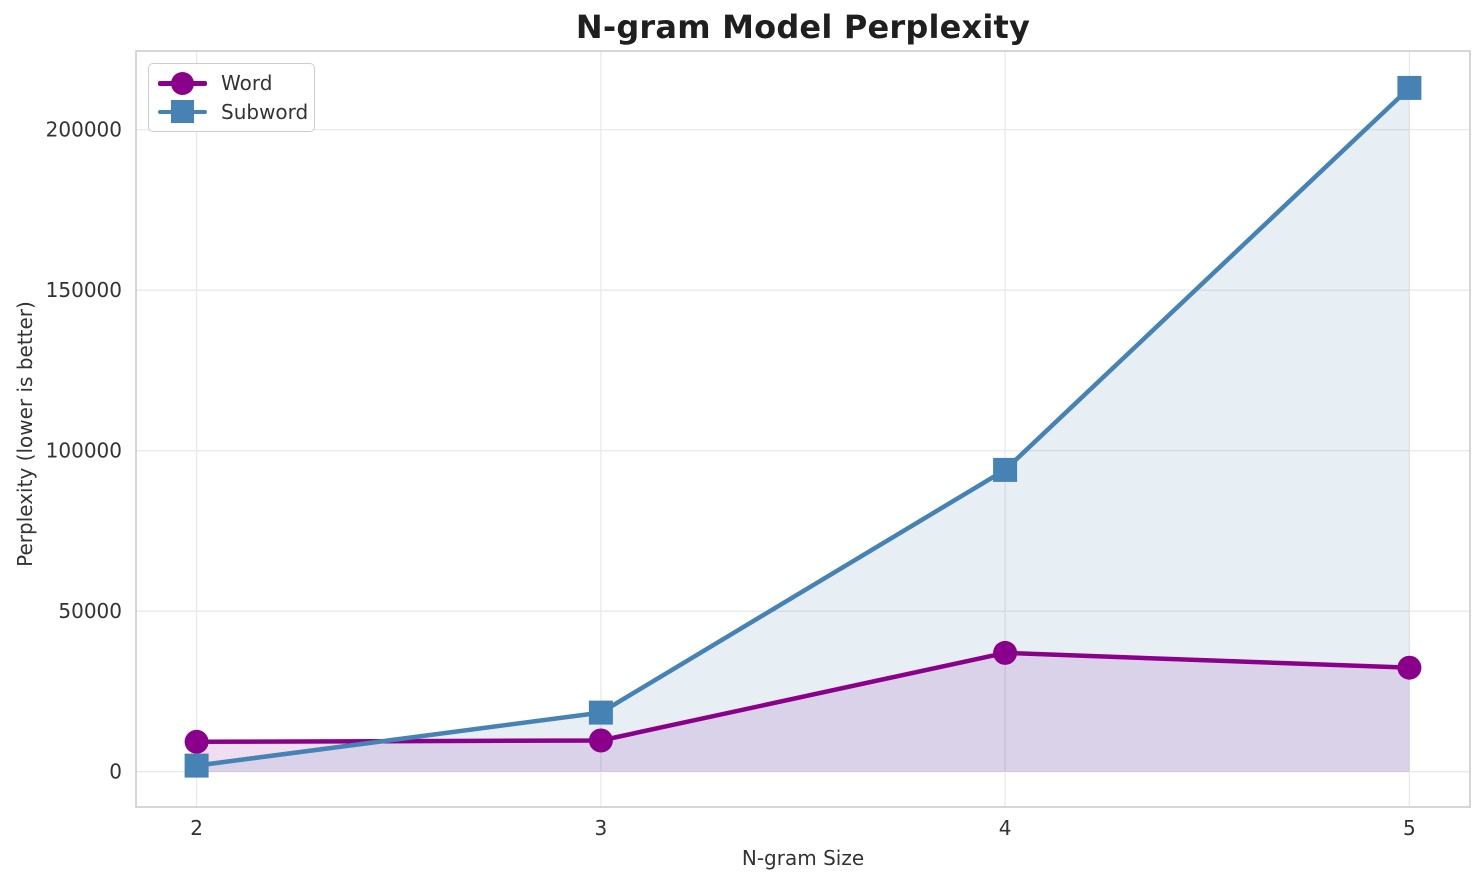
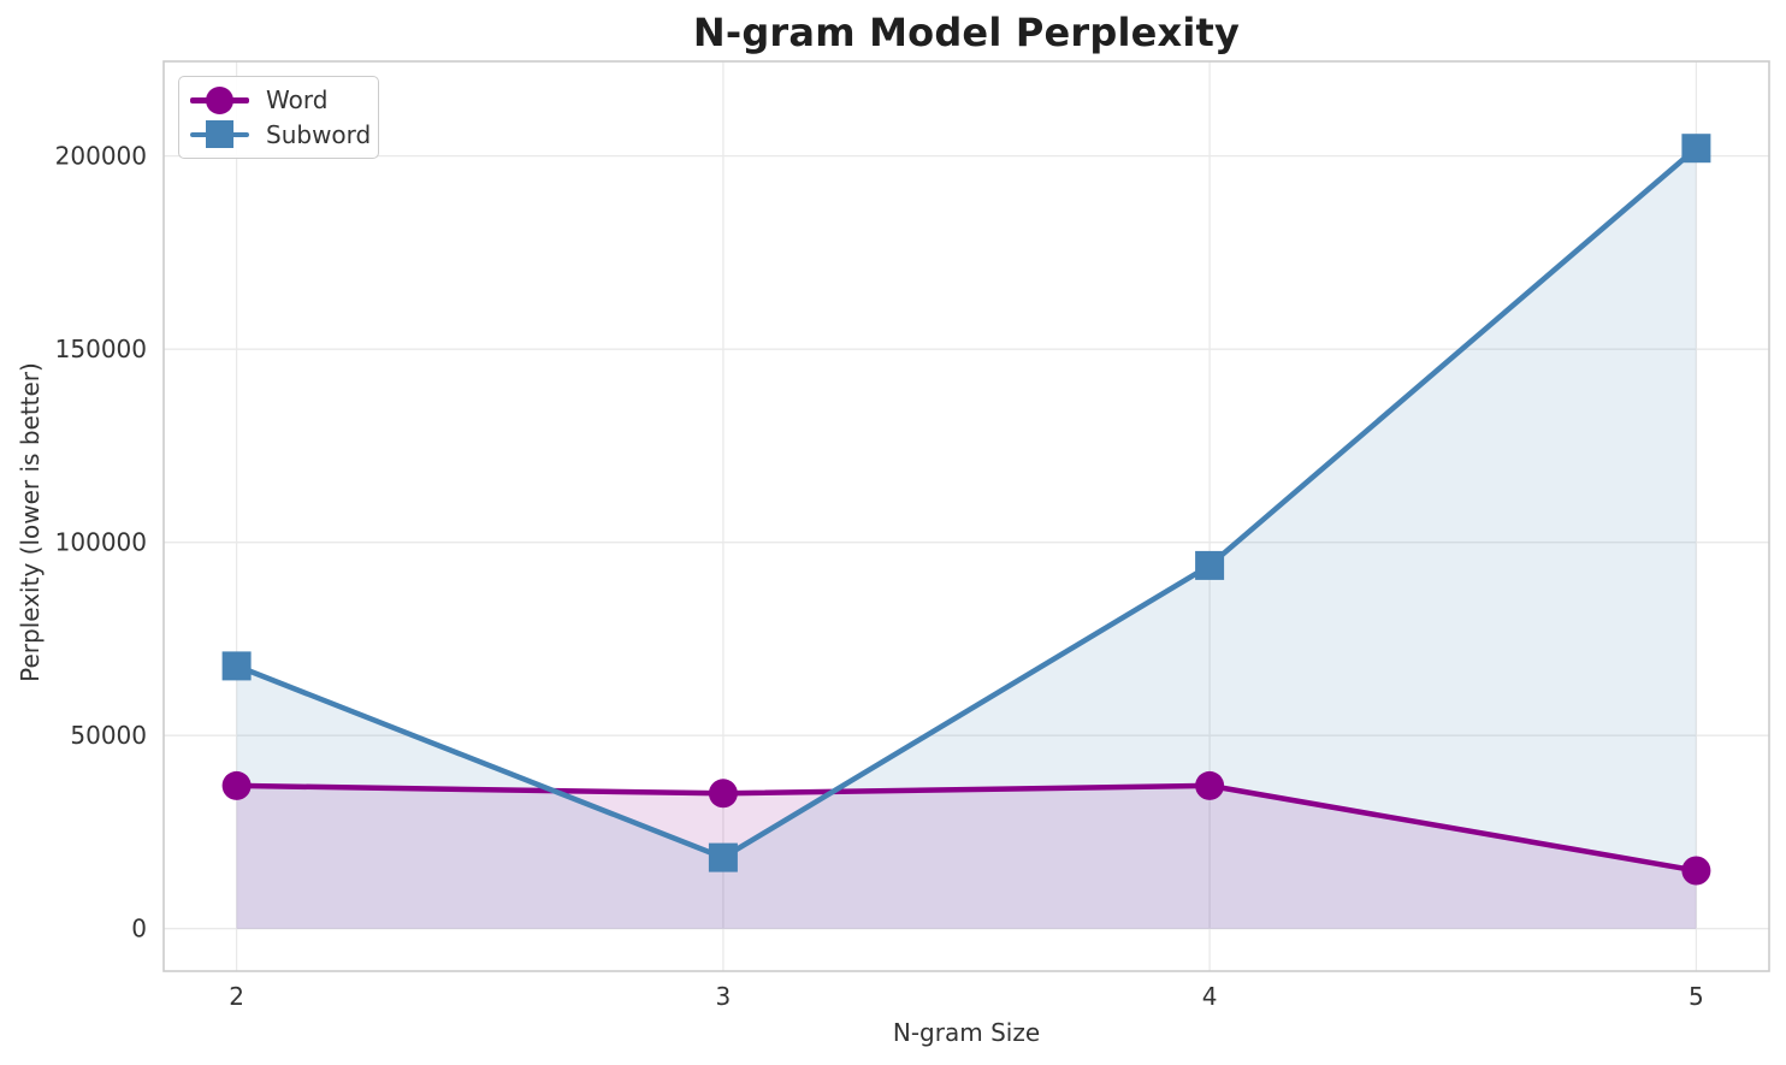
Word/2: 9000 -> 37000
Subword/2: 2000 -> 68000
Word/3: 10000 -> 35000
Word/5: 32000 -> 15000
Subword/5: 213000 -> 202000
